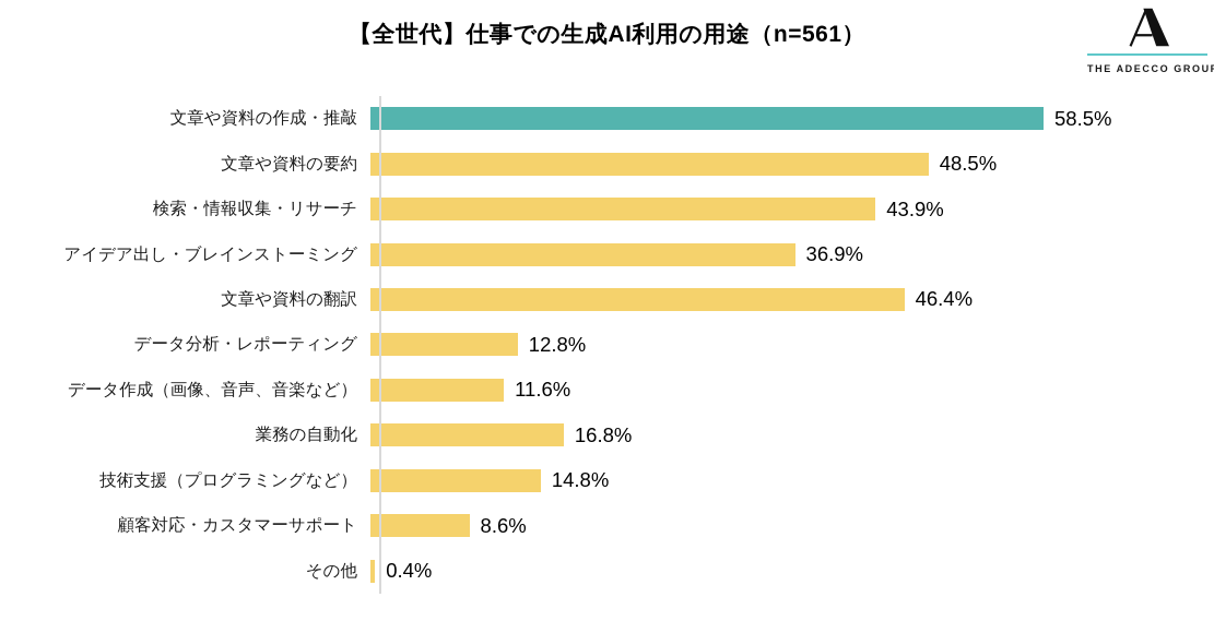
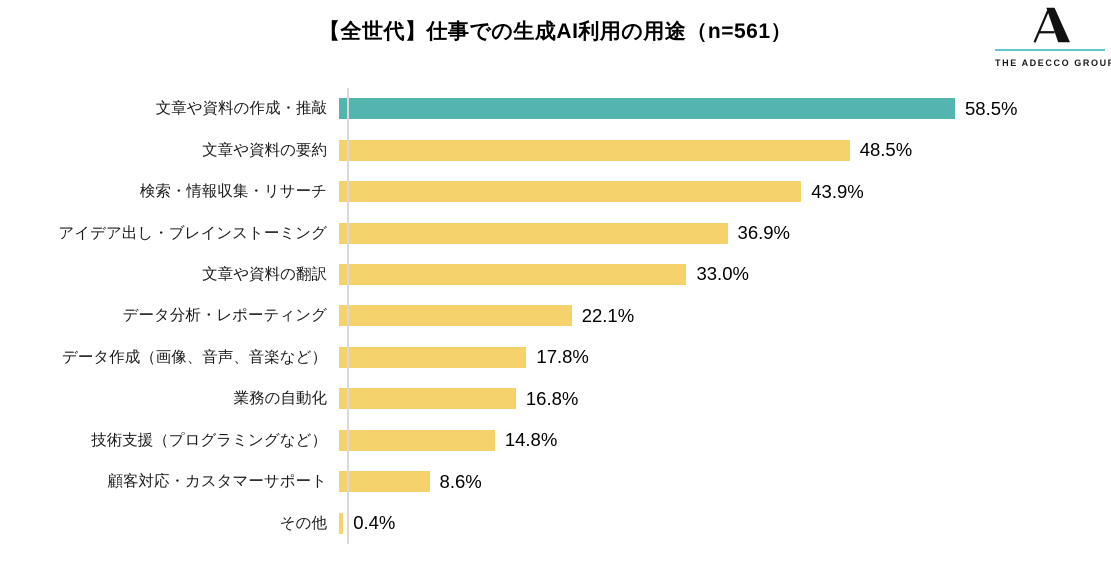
文章や資料の翻訳: 46.4% -> 33.0%
データ分析・レポーティング: 12.8% -> 22.1%
データ作成（画像、音声、音楽など）: 11.6% -> 17.8%
